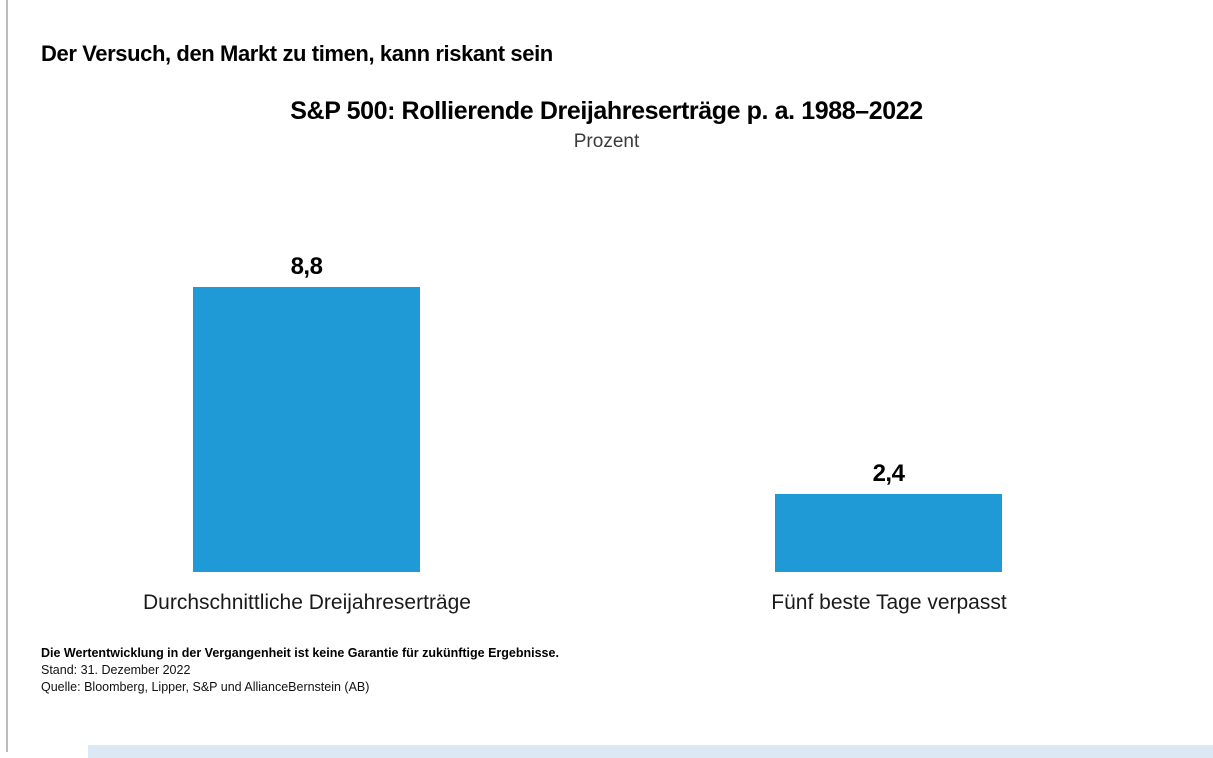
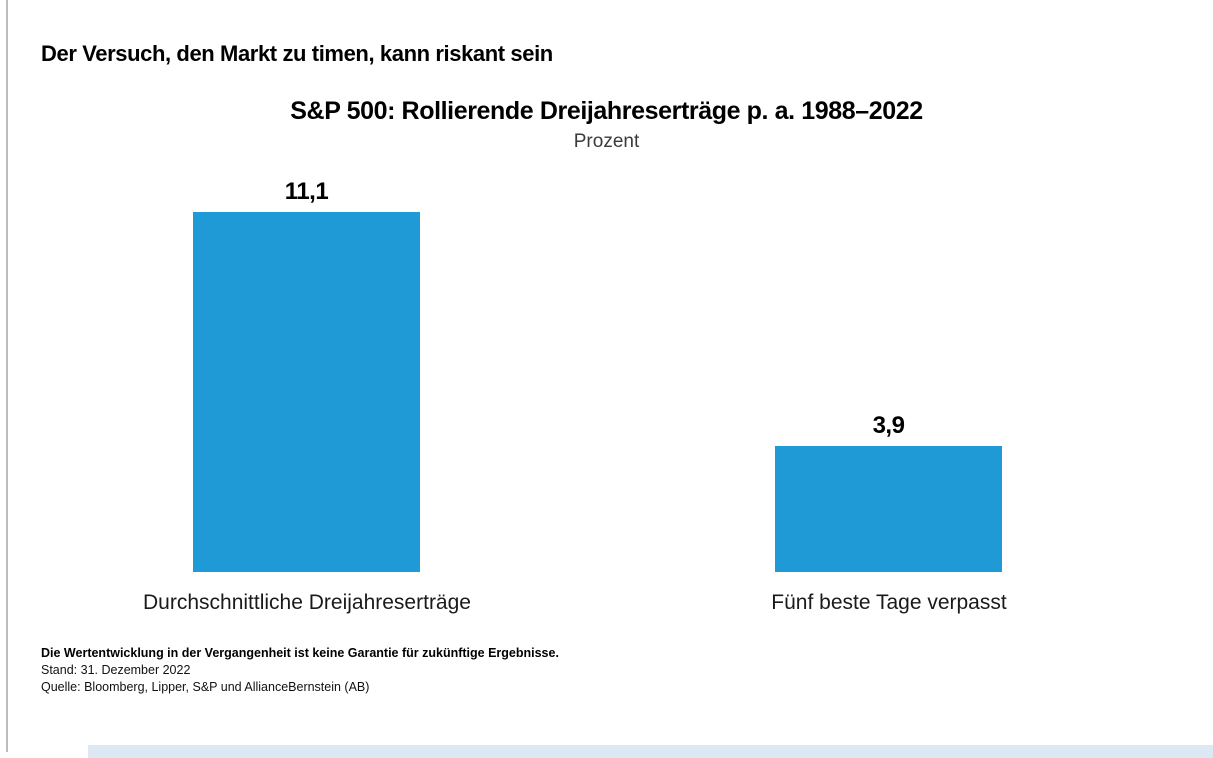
Durchschnittliche Dreijahreserträge: 8,8 -> 11,1
Fünf beste Tage verpasst: 2,4 -> 3,9
